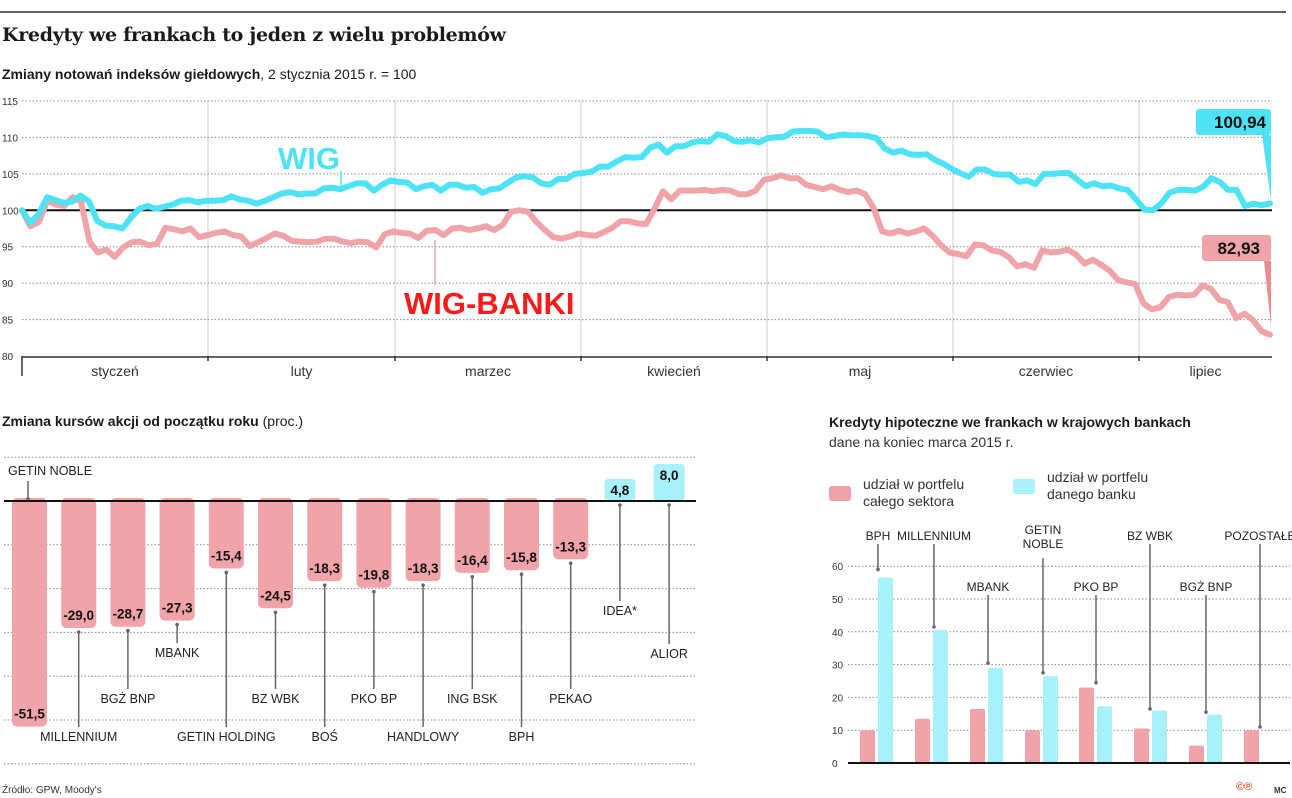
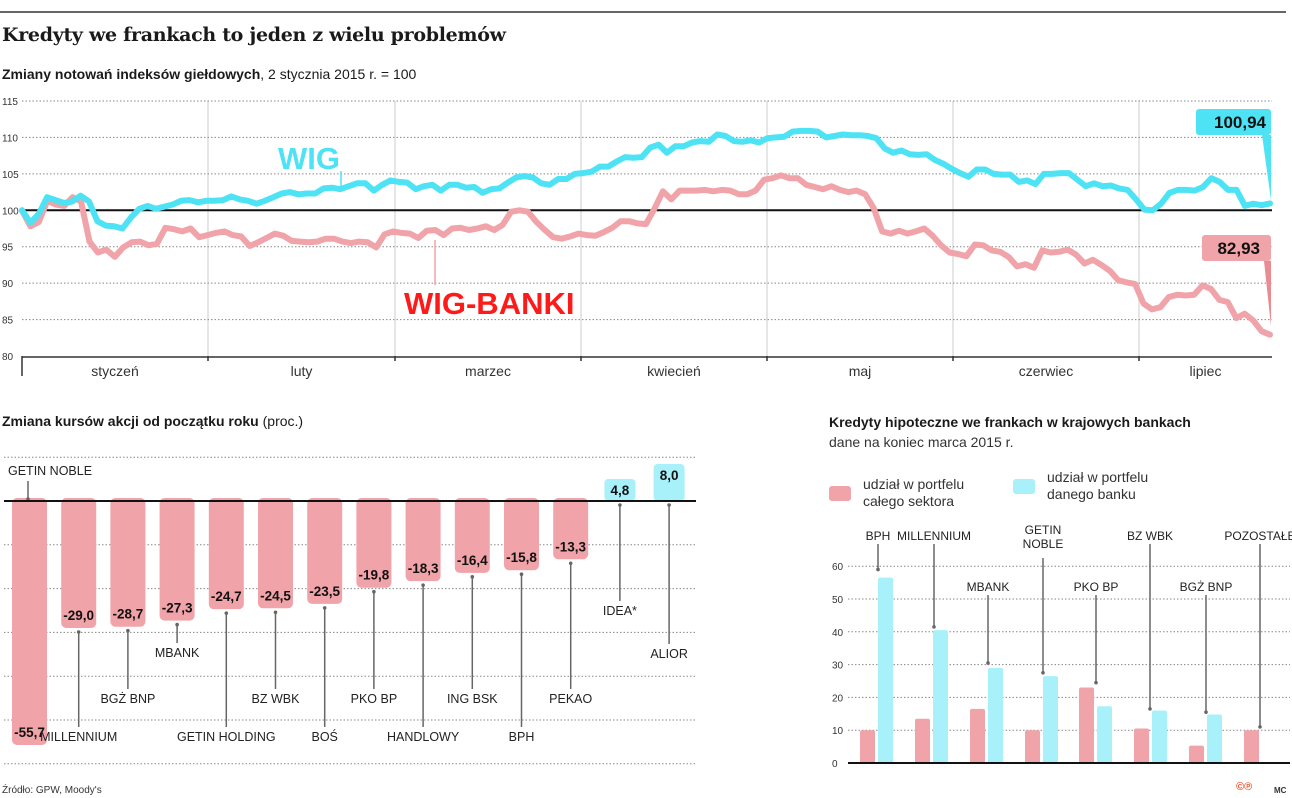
Zmiana kursów akcji od początku roku (proc.)/GETIN NOBLE: -51,5 -> -55,7
Zmiana kursów akcji od początku roku (proc.)/GETIN HOLDING: -15,4 -> -24,7
Zmiana kursów akcji od początku roku (proc.)/BOŚ: -18,3 -> -23,5
